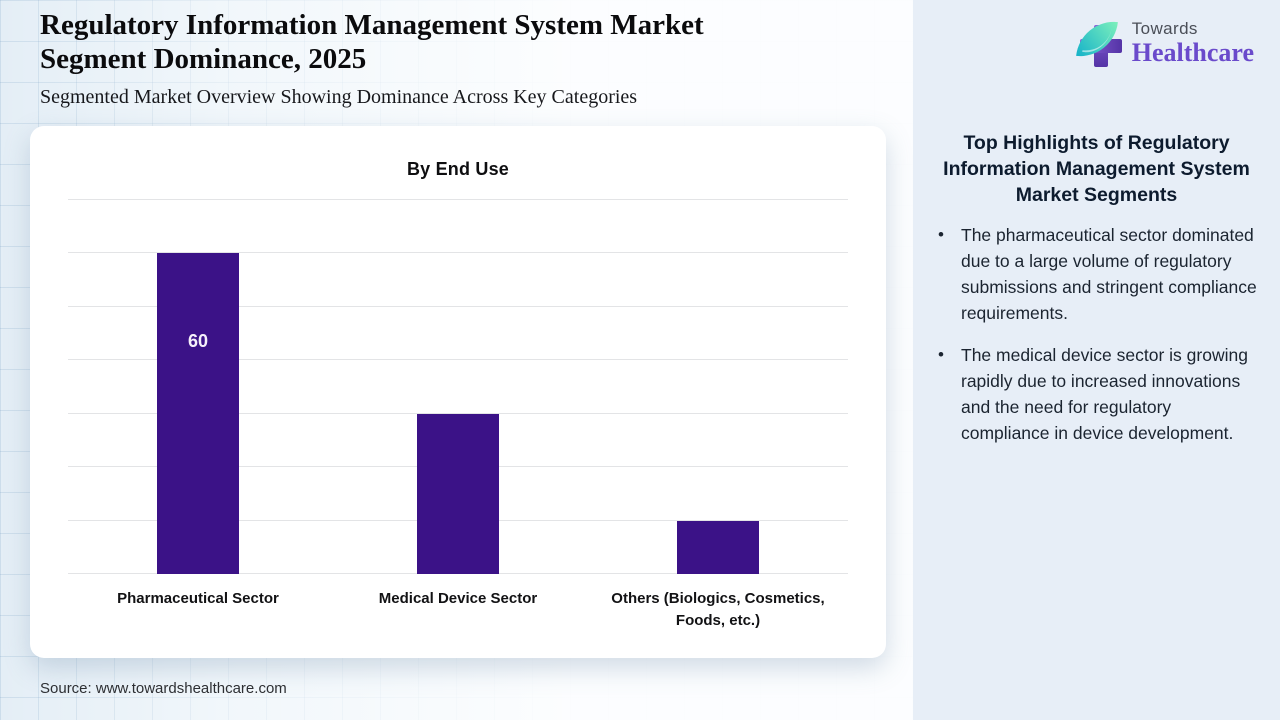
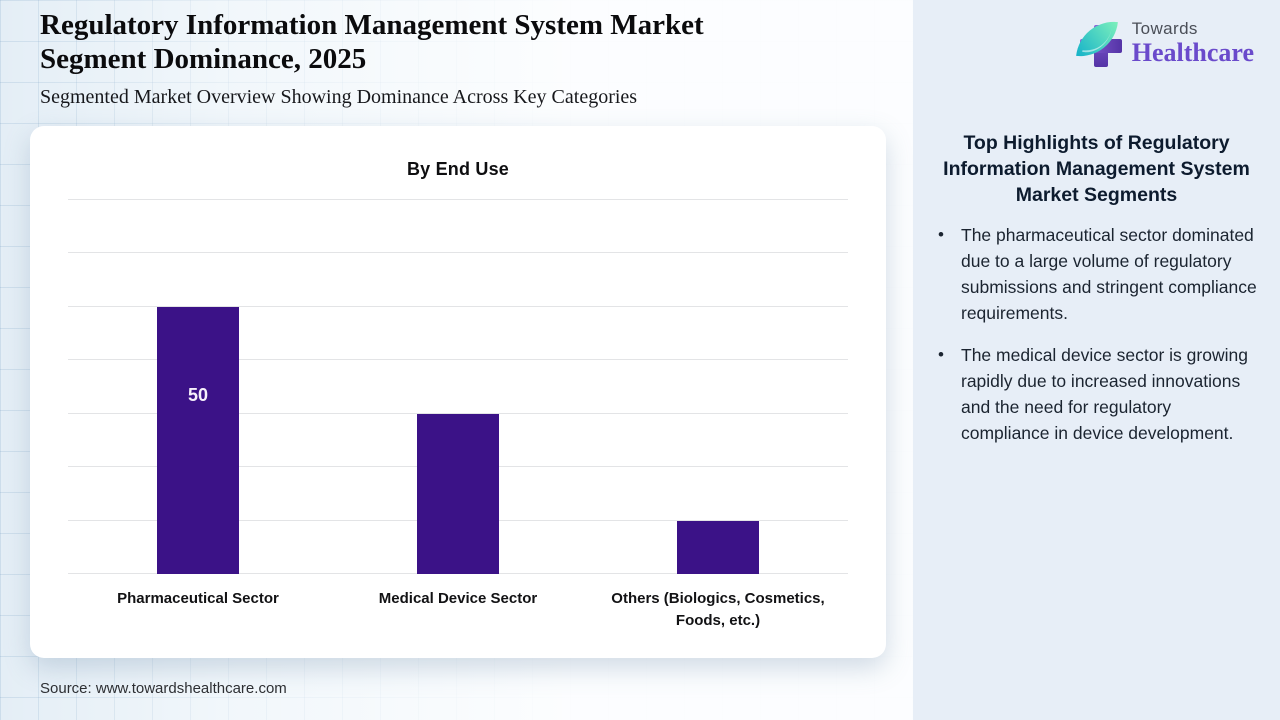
Pharmaceutical Sector: 60 -> 50
